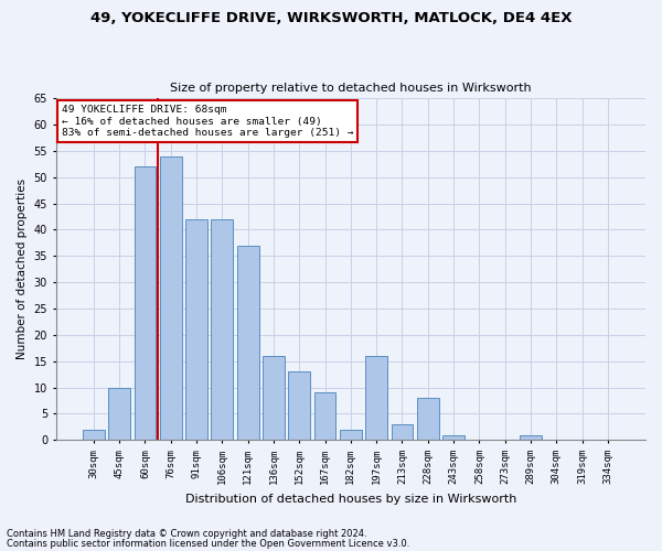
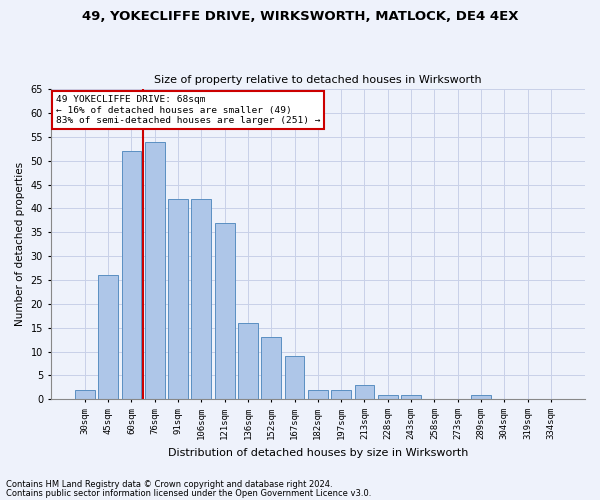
45sqm: 10 -> 26
197sqm: 16 -> 2
228sqm: 8 -> 1
